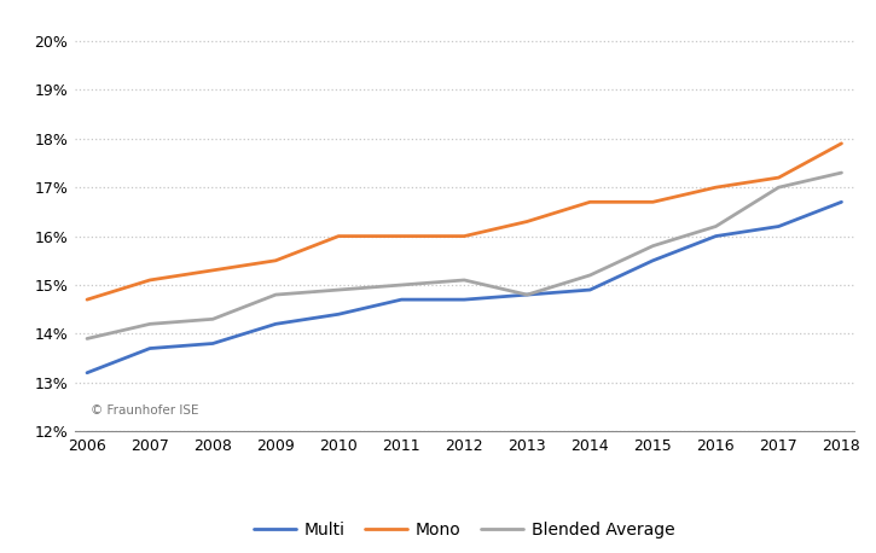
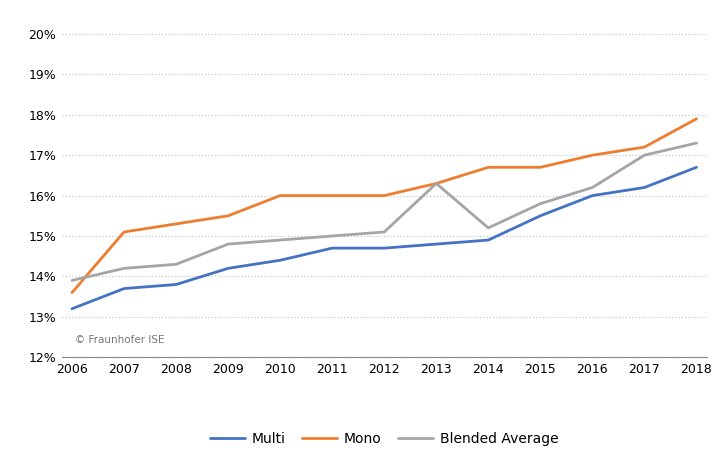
Mono/2006: 14.7% -> 13.6%
Blended Average/2013: 14.8% -> 16.3%
